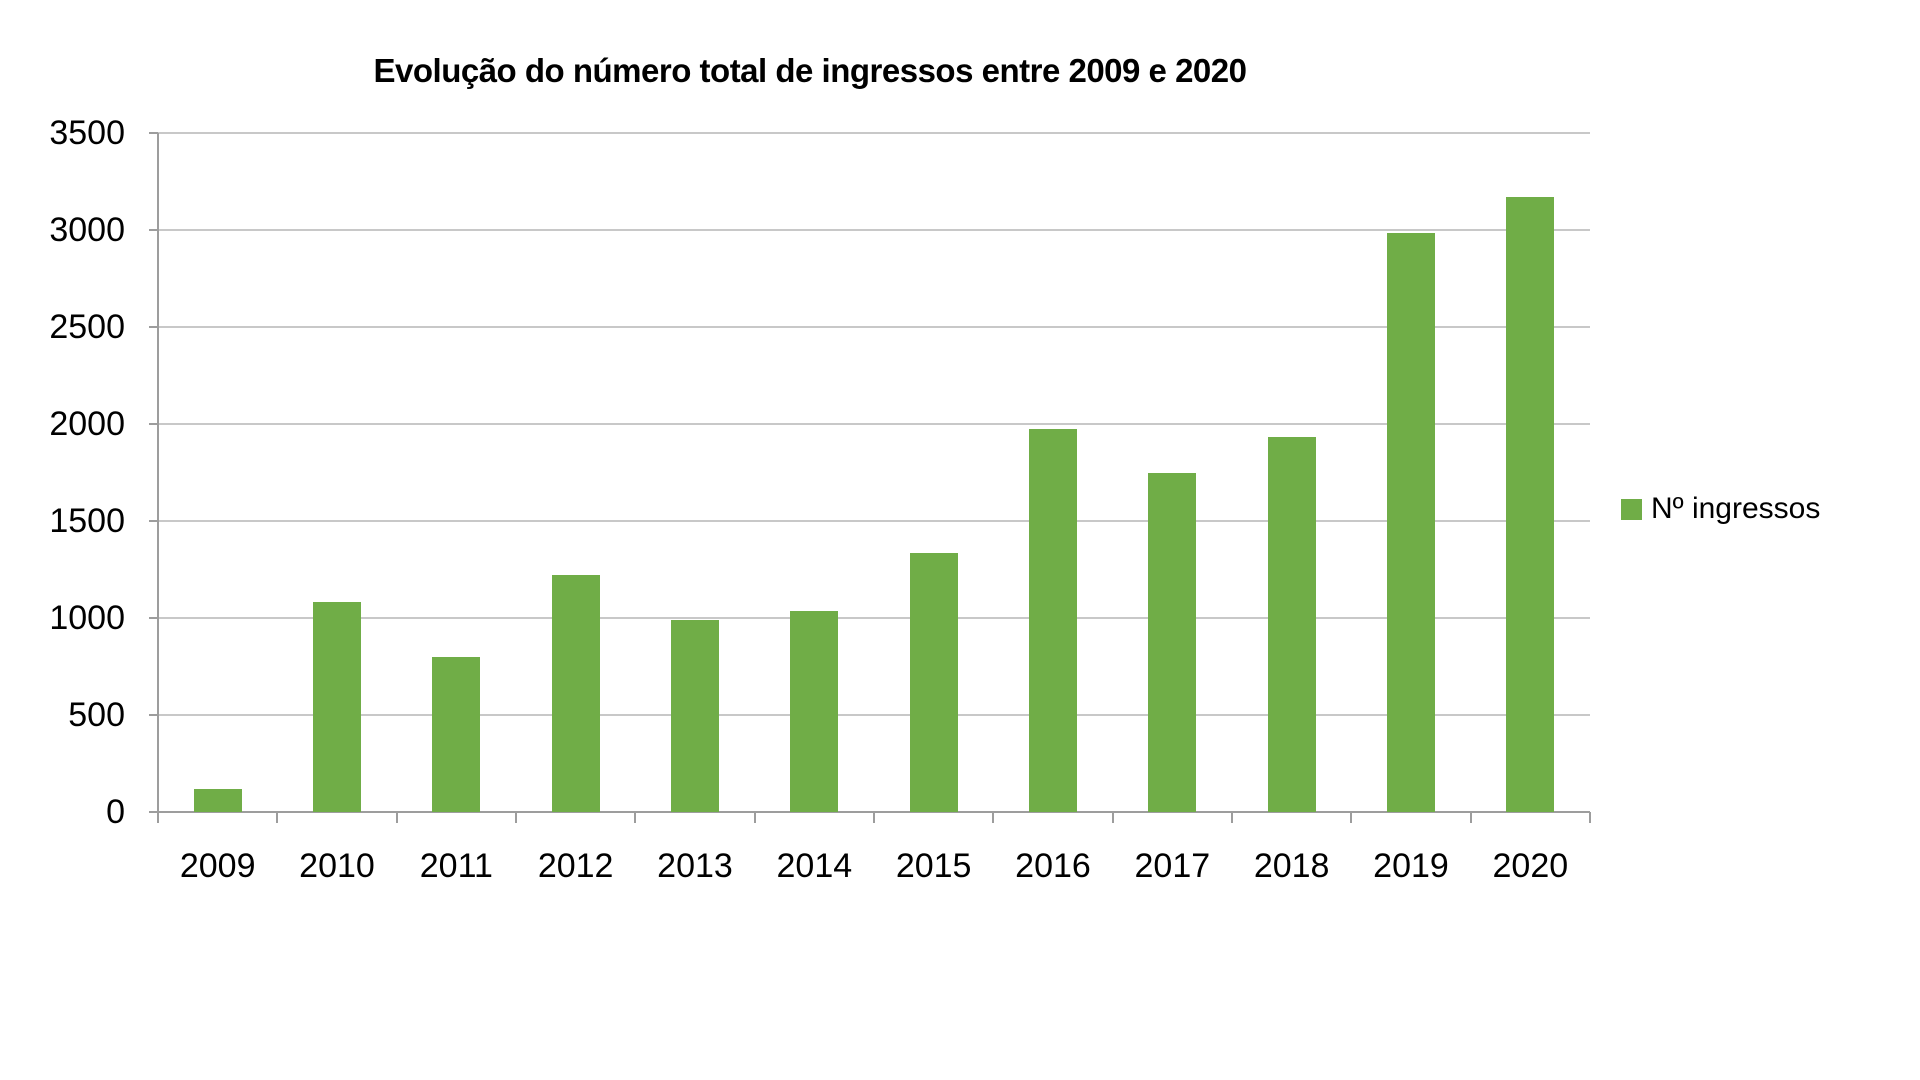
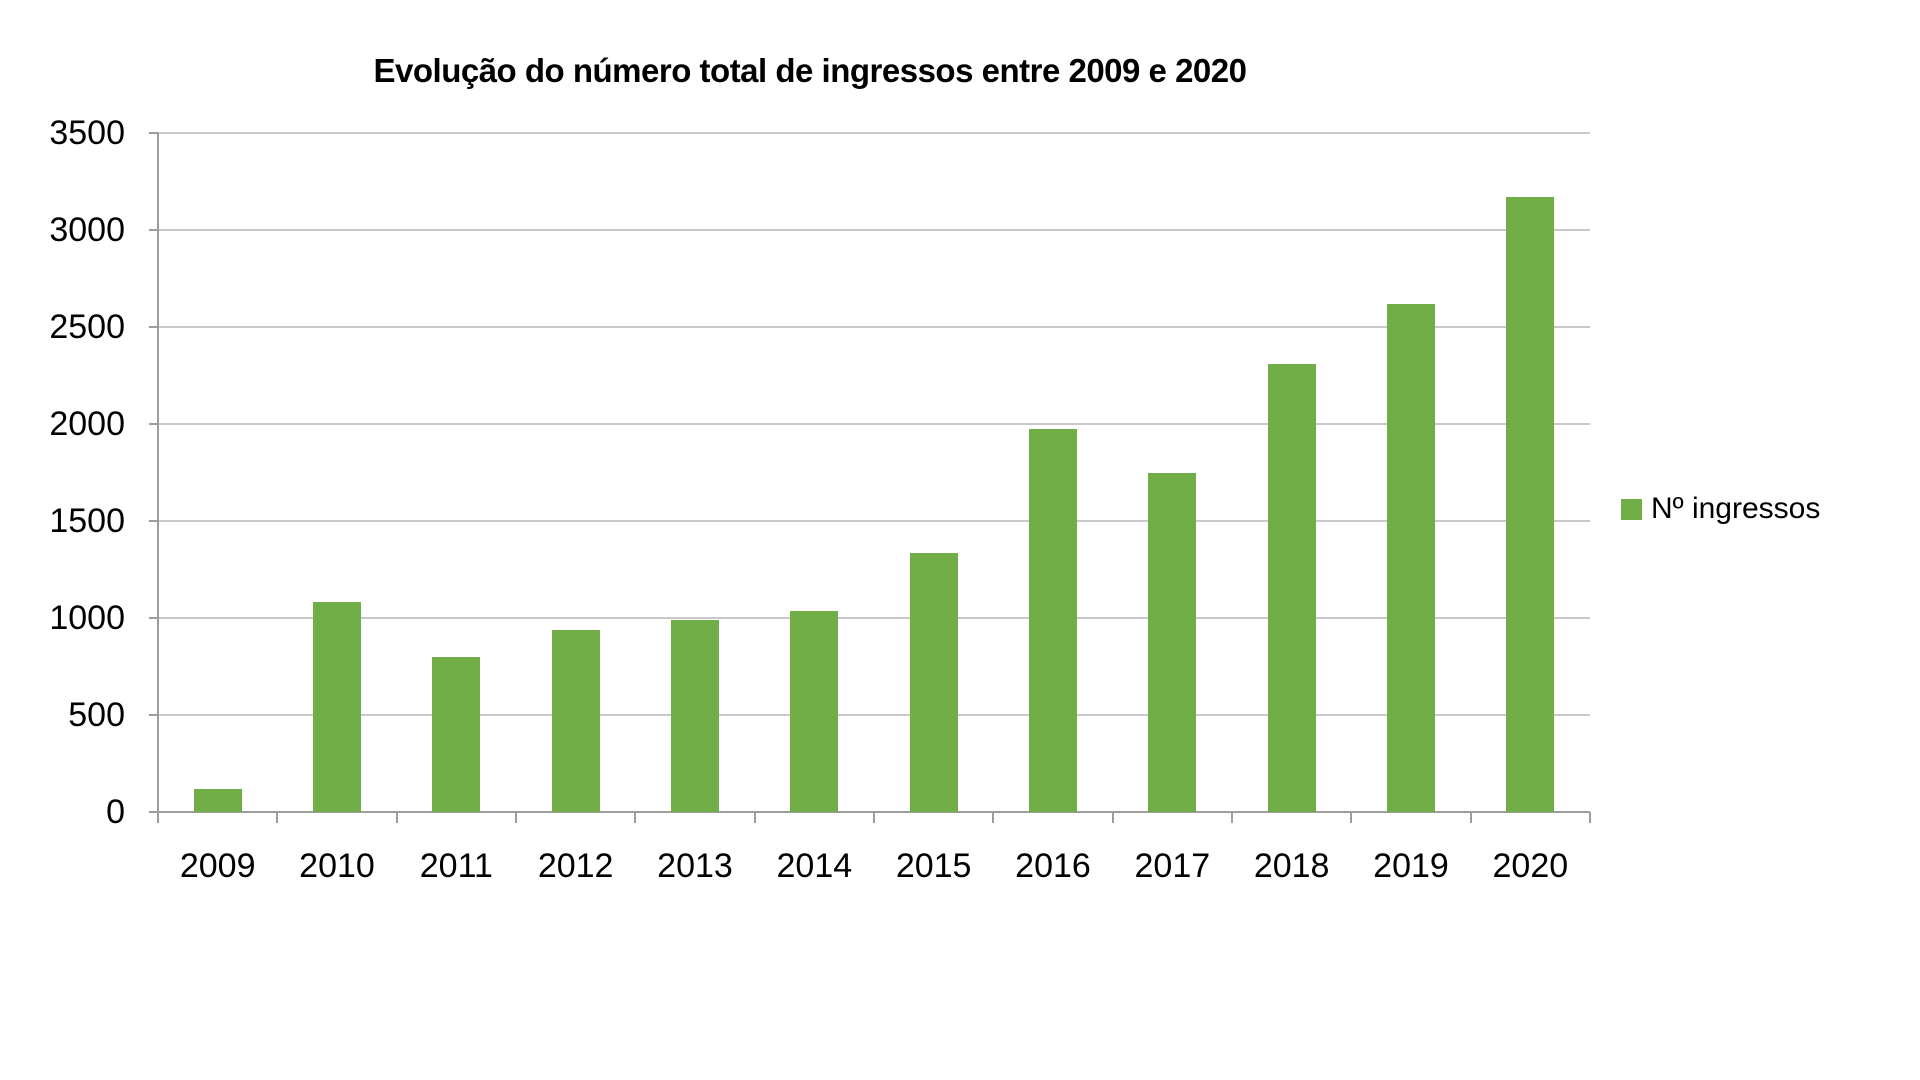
2012: 1220 -> 940
2018: 1940 -> 2310
2019: 2980 -> 2620
